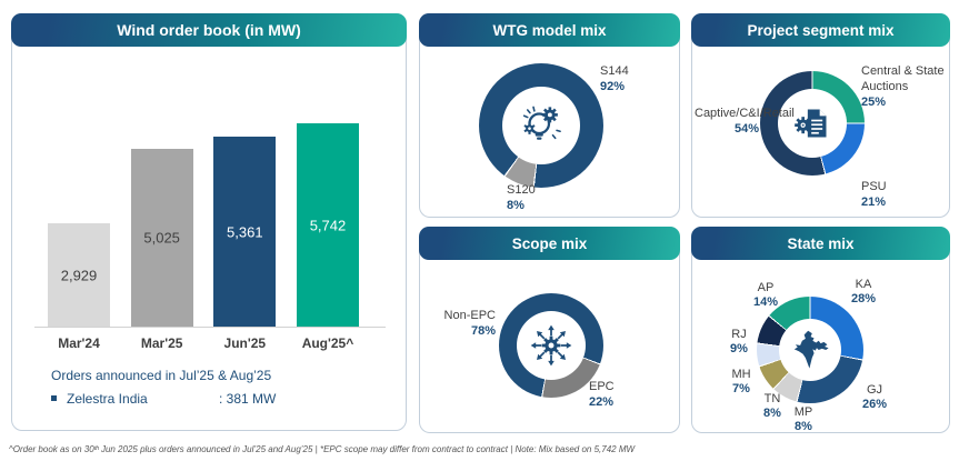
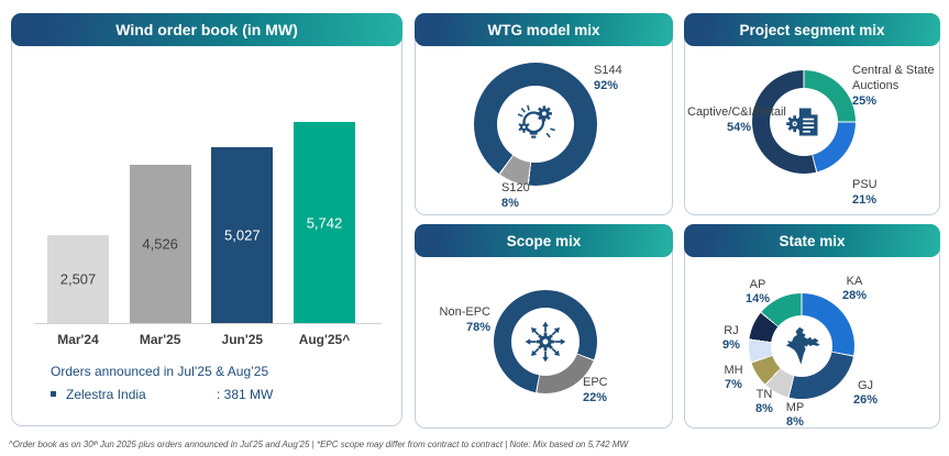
Wind order book (in MW)/Mar'24: 2,929 -> 2,507
Wind order book (in MW)/Mar'25: 5,025 -> 4,526
Wind order book (in MW)/Jun'25: 5,361 -> 5,027
